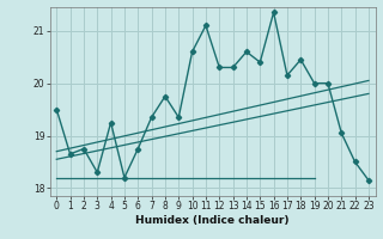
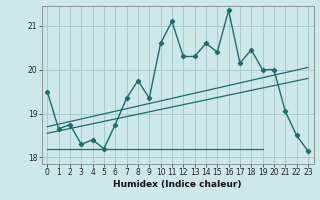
4: 19.25 -> 18.40
